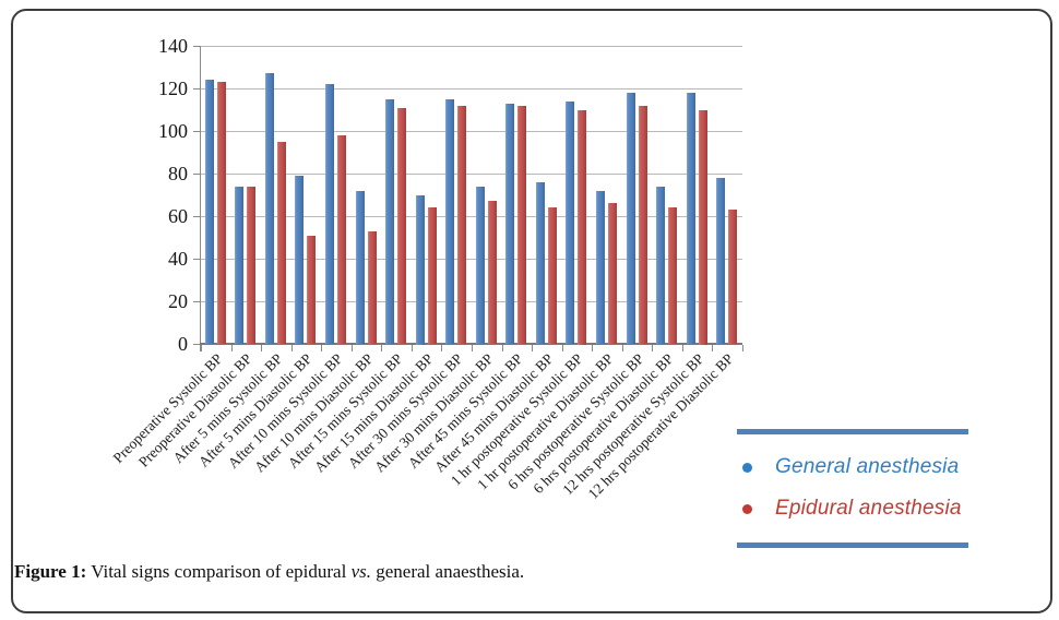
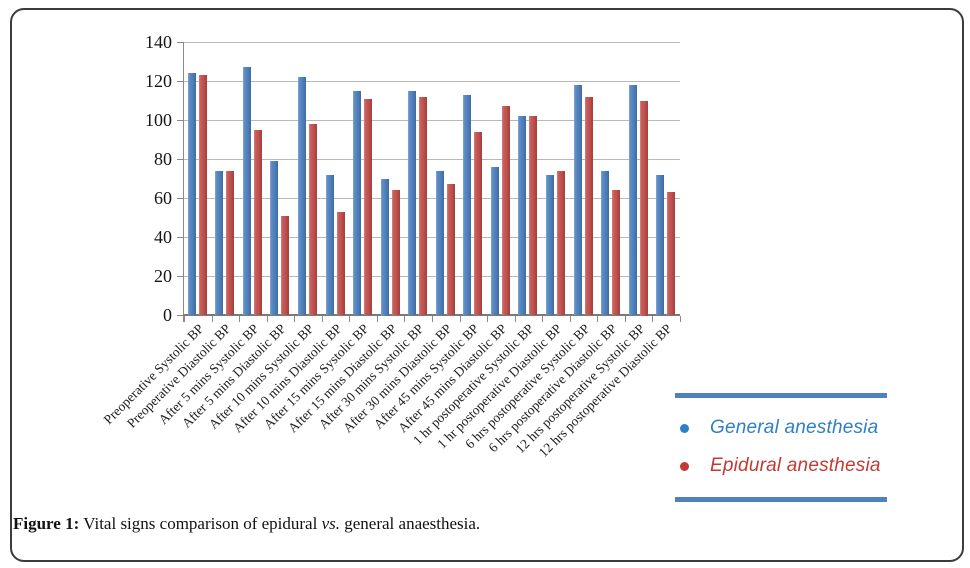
Epidural anesthesia/After 45 mins Systolic BP: 112 -> 94
Epidural anesthesia/After 45 mins Diastolic BP: 64 -> 107
General anesthesia/1 hr postoperative Systolic BP: 114 -> 102
Epidural anesthesia/1 hr postoperative Systolic BP: 110 -> 102
Epidural anesthesia/1 hr postoperative Diastolic BP: 66 -> 74
General anesthesia/12 hrs postoperative Diastolic BP: 78 -> 72
